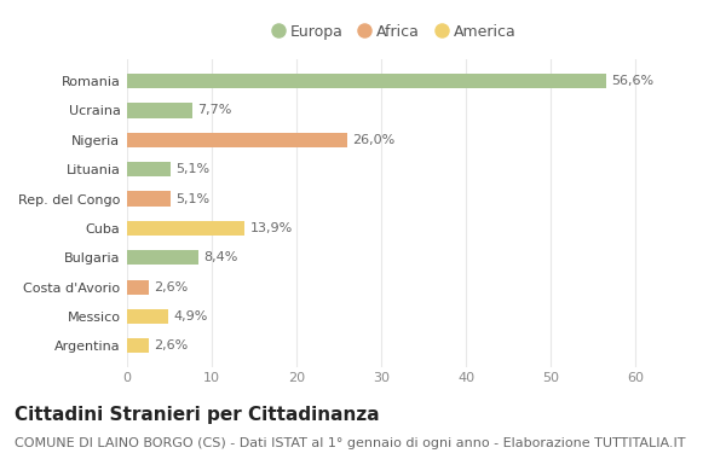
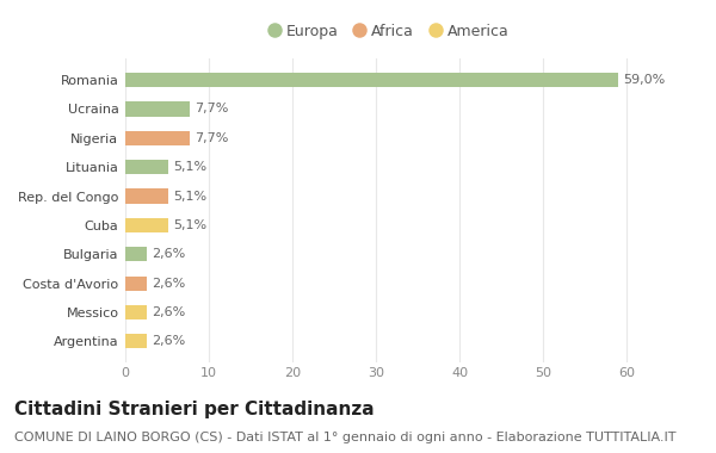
Romania: 56,6% -> 59,0%
Nigeria: 26,0% -> 7,7%
Cuba: 13,9% -> 5,1%
Bulgaria: 8,4% -> 2,6%
Messico: 4,9% -> 2,6%
